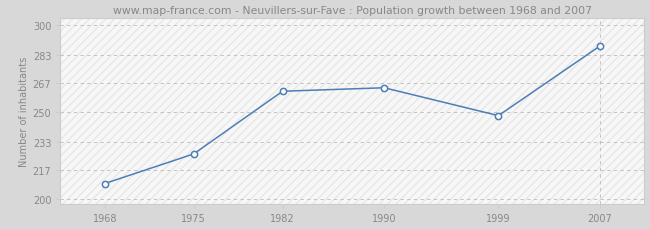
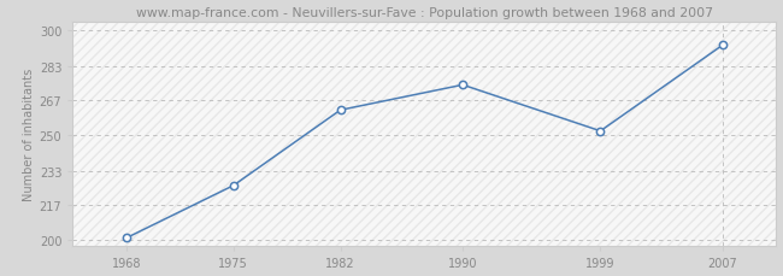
1968: 209 -> 201
1990: 264 -> 274
1999: 248 -> 252
2007: 288 -> 293
